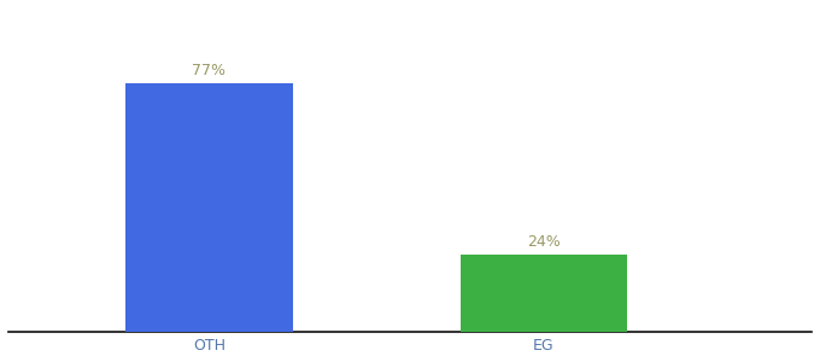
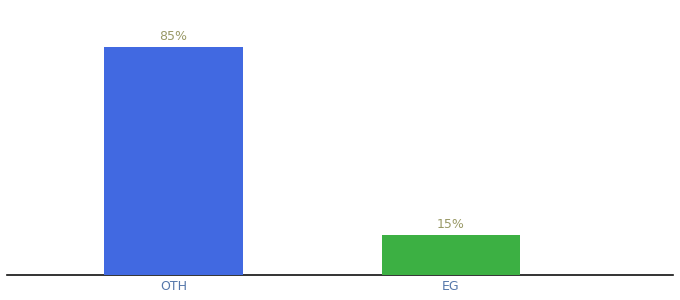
OTH: 77% -> 85%
EG: 24% -> 15%
